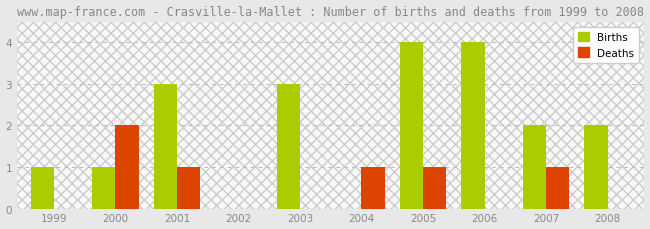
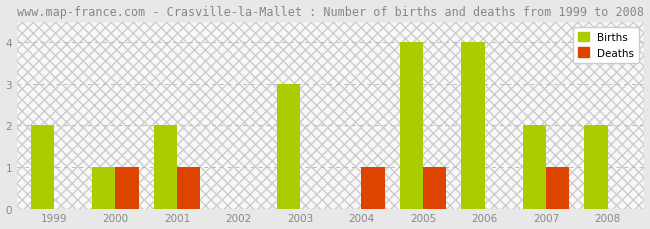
Births/1999: 1 -> 2
Deaths/2000: 2 -> 1
Births/2001: 3 -> 2
